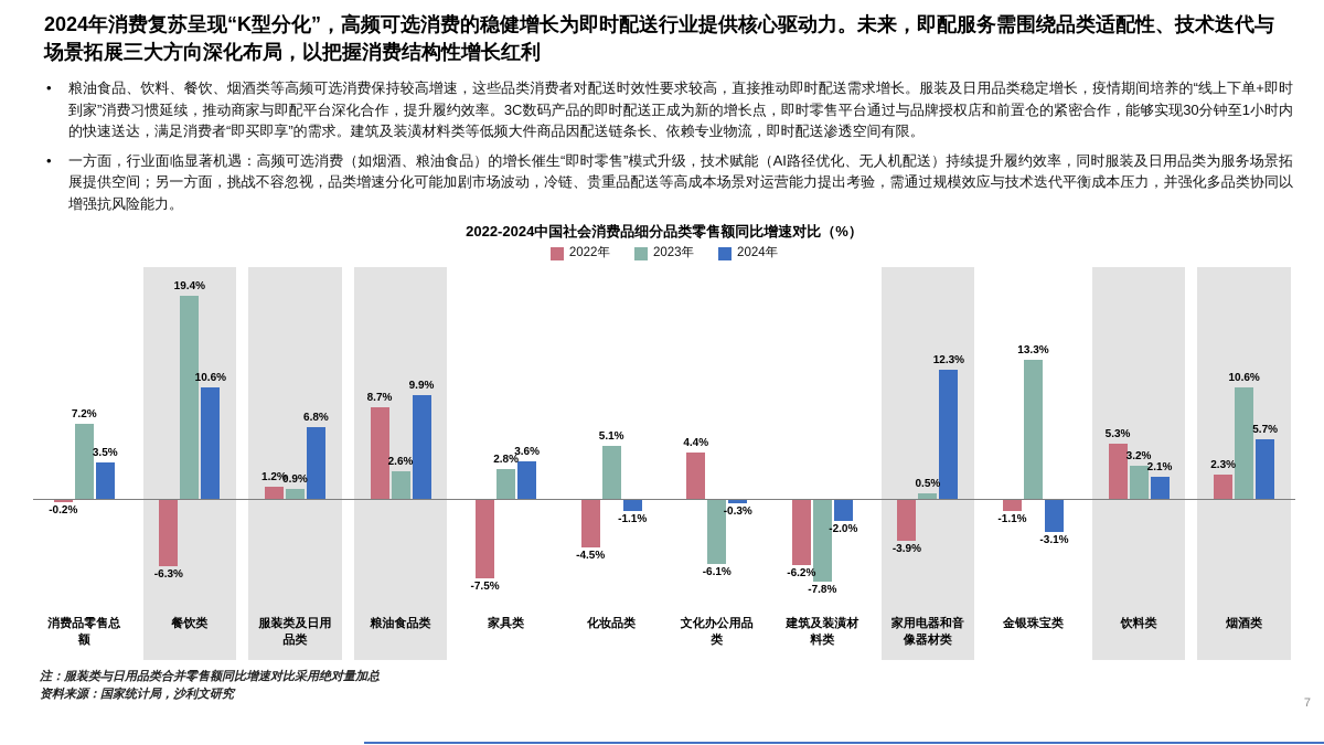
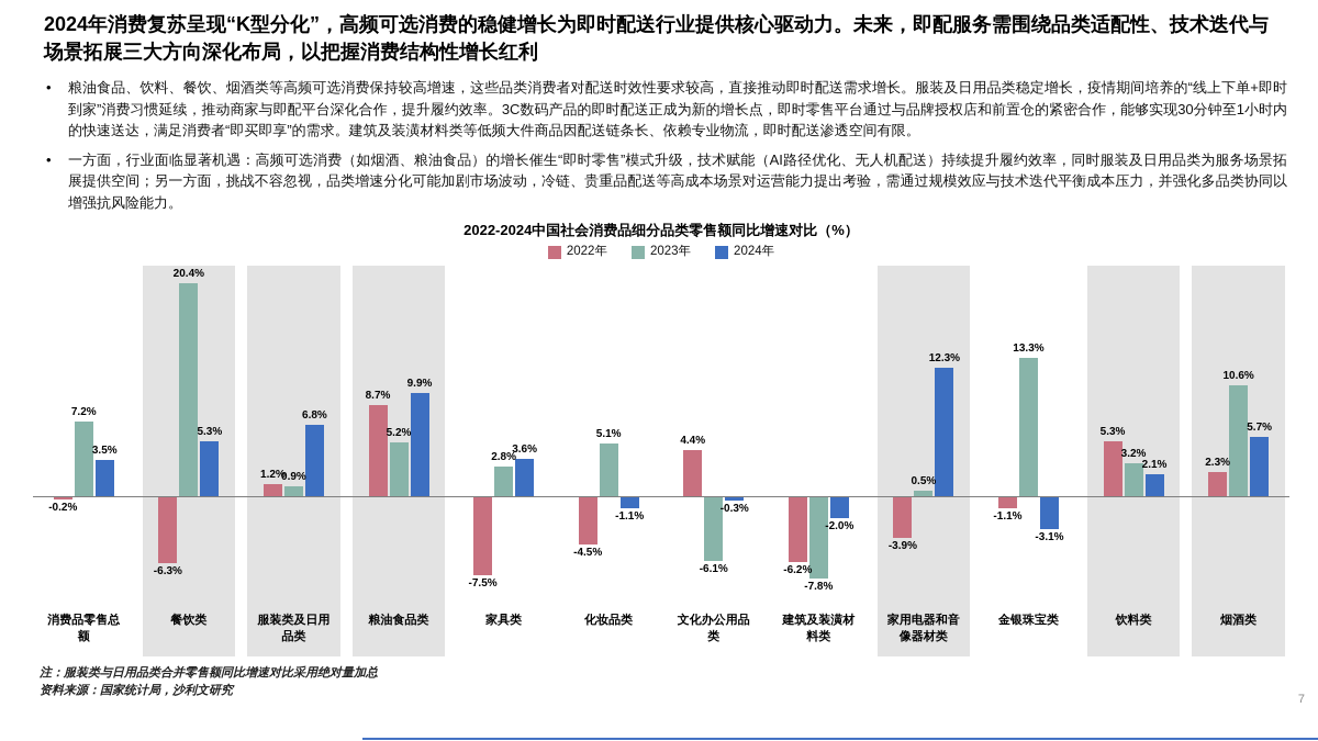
2023年/餐饮类: 19.4% -> 20.4%
2024年/餐饮类: 10.6% -> 5.3%
2023年/粮油食品类: 2.6% -> 5.2%
